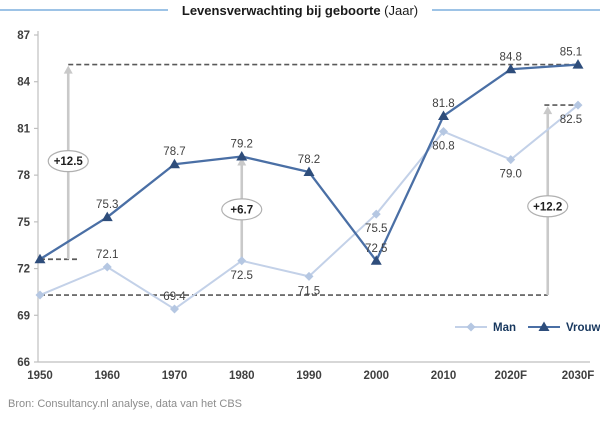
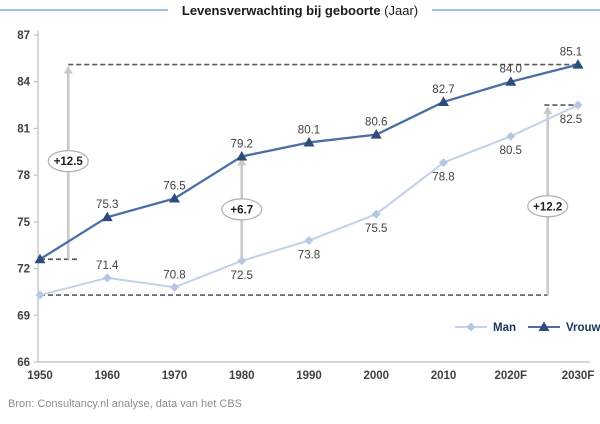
Man/1960: 72.1 -> 71.4
Man/1970: 69.4 -> 70.8
Vrouw/1970: 78.7 -> 76.5
Man/1990: 71.5 -> 73.8
Vrouw/1990: 78.2 -> 80.1
Vrouw/2000: 72.5 -> 80.6
Man/2010: 80.8 -> 78.8
Vrouw/2010: 81.8 -> 82.7
Man/2020F: 79.0 -> 80.5
Vrouw/2020F: 84.8 -> 84.0
